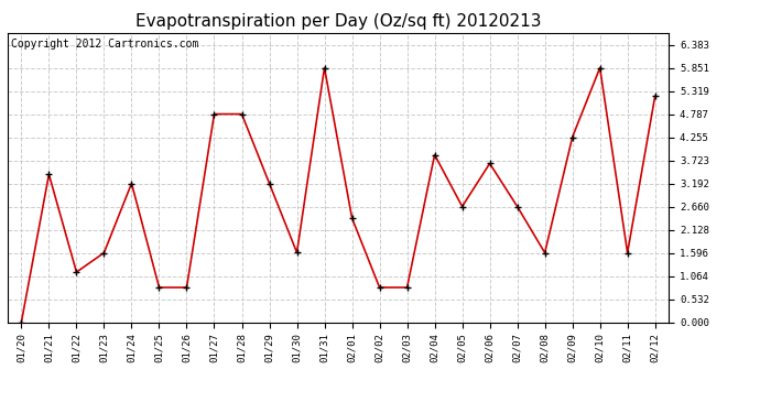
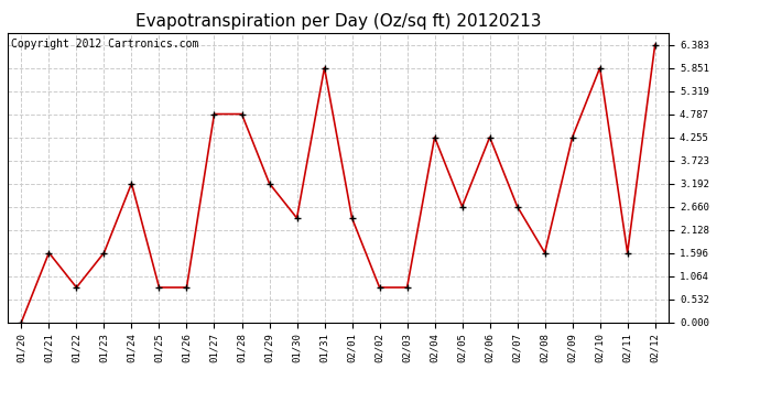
01/21: 3.40 -> 1.60
01/22: 1.15 -> 0.80
01/30: 1.60 -> 2.39
02/04: 3.85 -> 4.25
02/06: 3.65 -> 4.25
02/12: 5.20 -> 6.38
